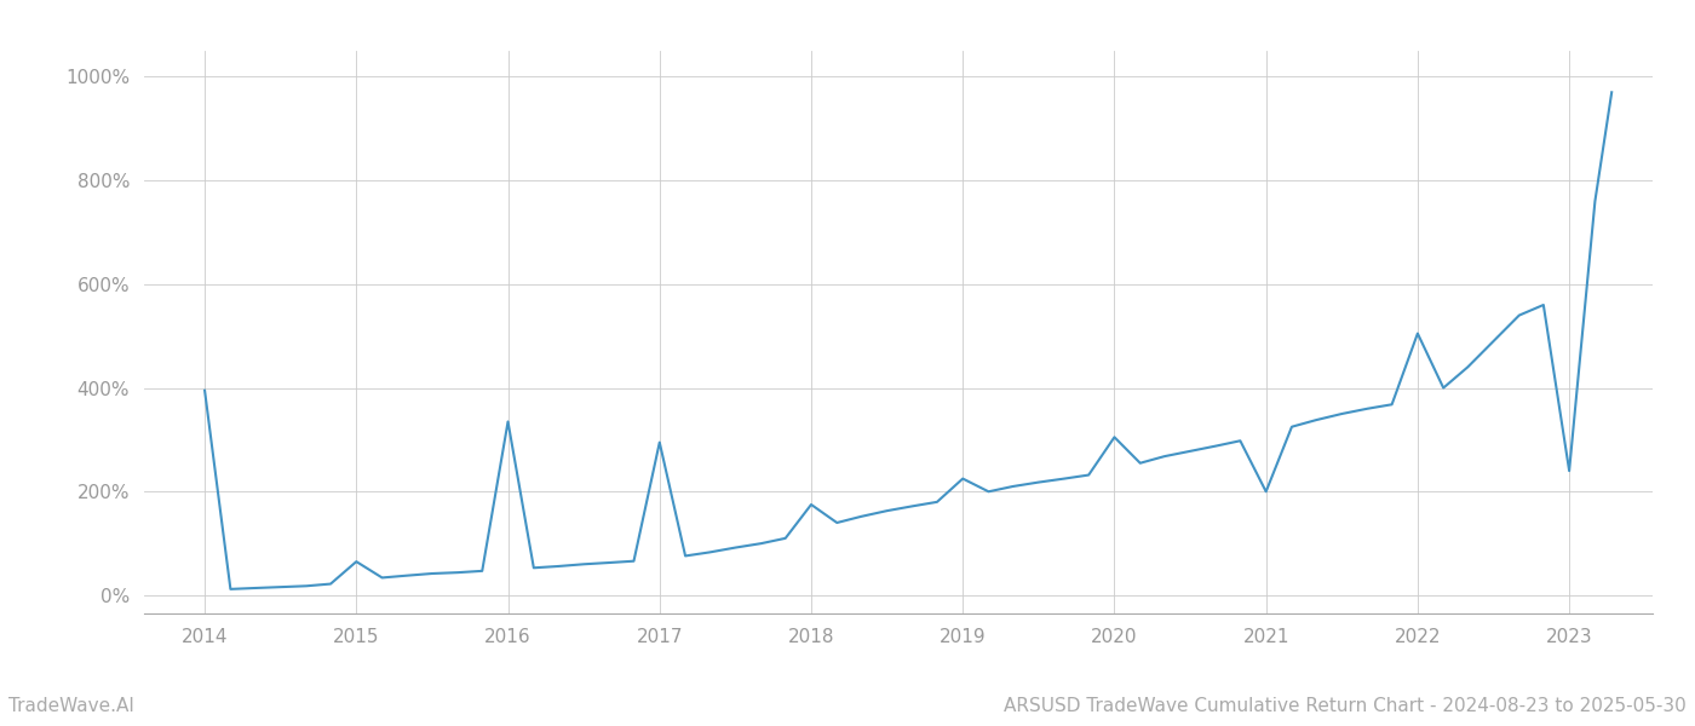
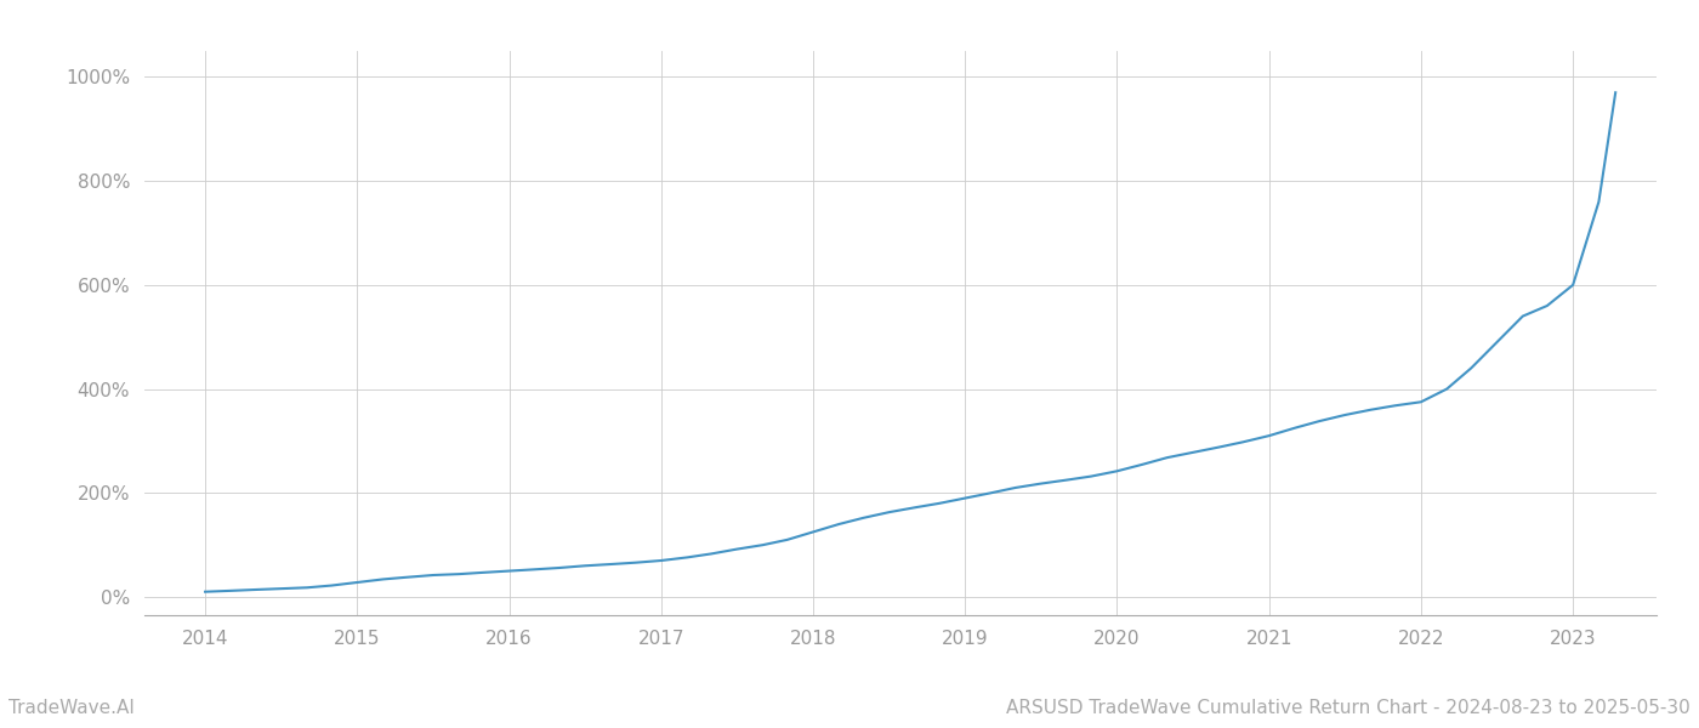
2014: 395% -> 10%
2015: 65% -> 28%
2016: 335% -> 50%
2017: 295% -> 70%
2018: 175% -> 125%
2019: 225% -> 190%
2020: 305% -> 242%
2021: 200% -> 310%
2022: 505% -> 375%
2023: 240% -> 600%
